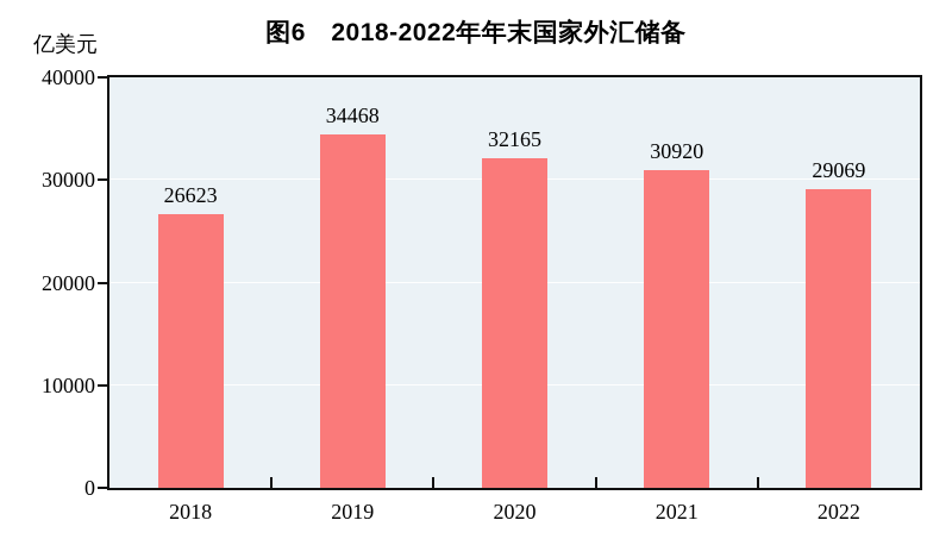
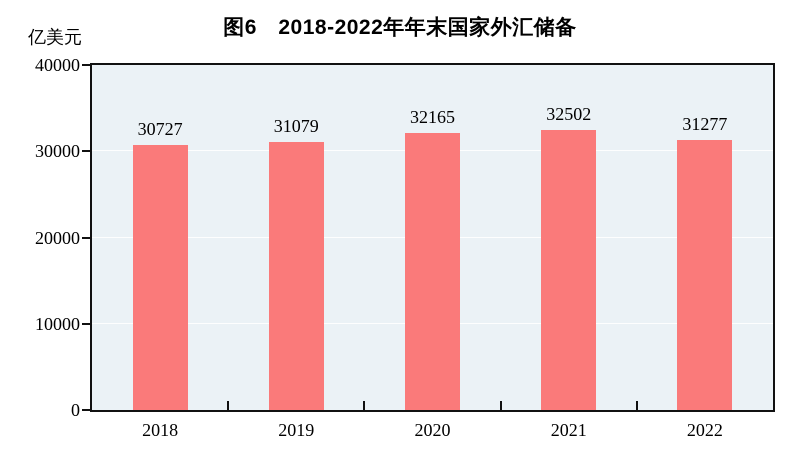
2018: 26623 -> 30727
2019: 34468 -> 31079
2021: 30920 -> 32502
2022: 29069 -> 31277
